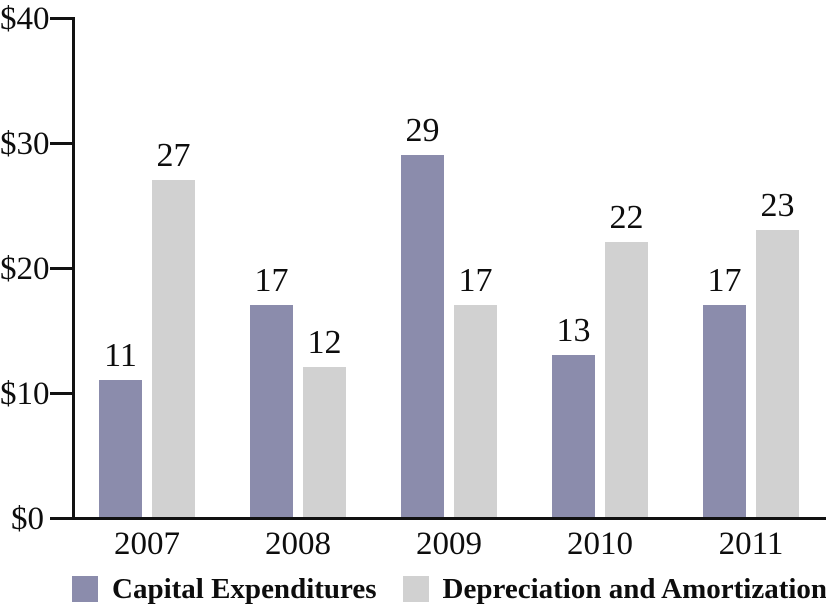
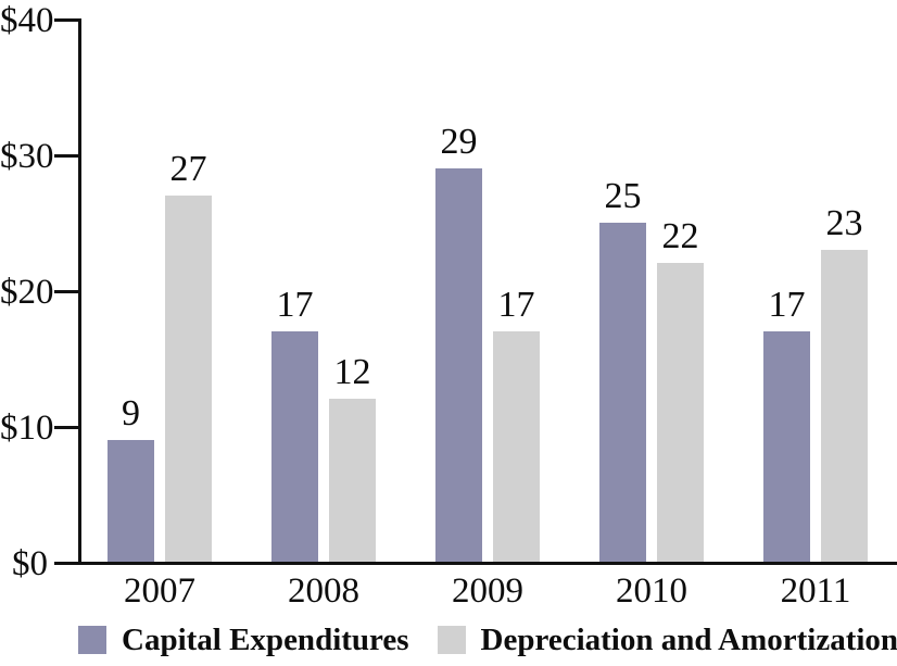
Capital Expenditures/2007: 11 -> 9
Capital Expenditures/2010: 13 -> 25
